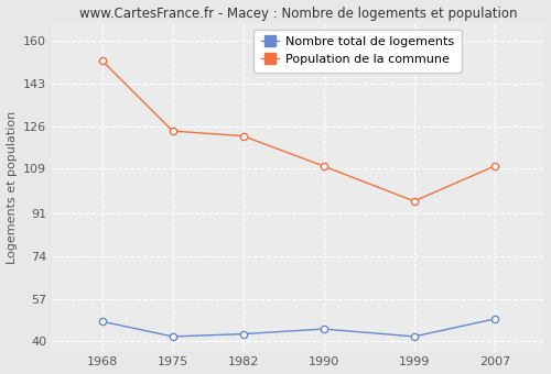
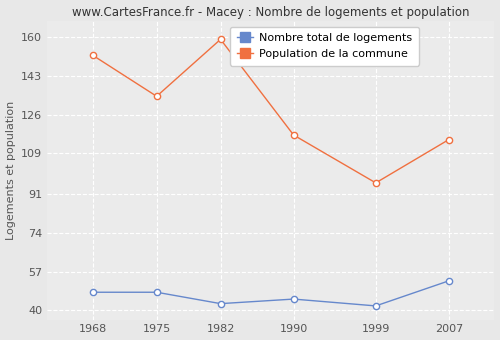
Nombre total de logements/1975: 42 -> 48
Population de la commune/1975: 124 -> 134
Population de la commune/1982: 122 -> 159
Population de la commune/1990: 110 -> 117
Nombre total de logements/2007: 49 -> 53
Population de la commune/2007: 110 -> 115
